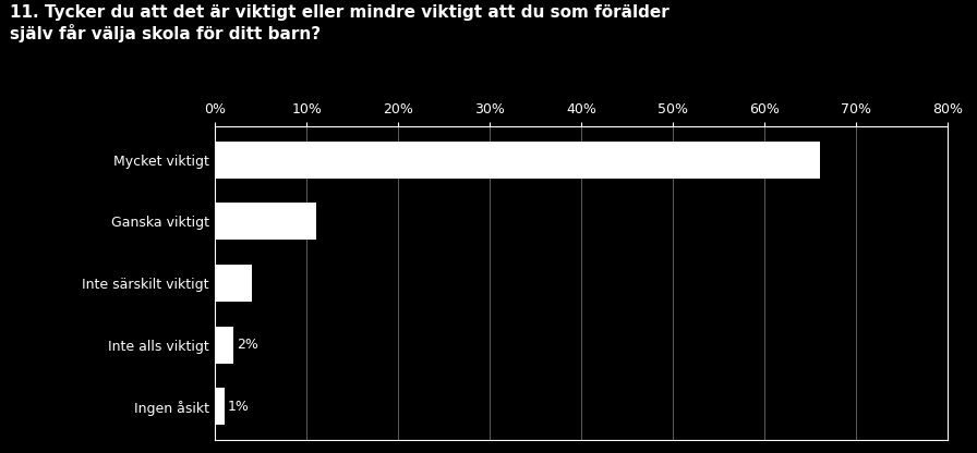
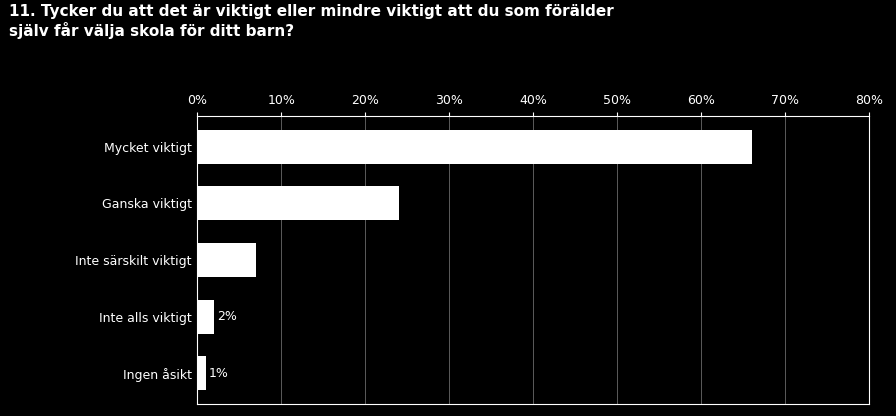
Ganska viktigt: 11% -> 24%
Inte särskilt viktigt: 4% -> 7%
